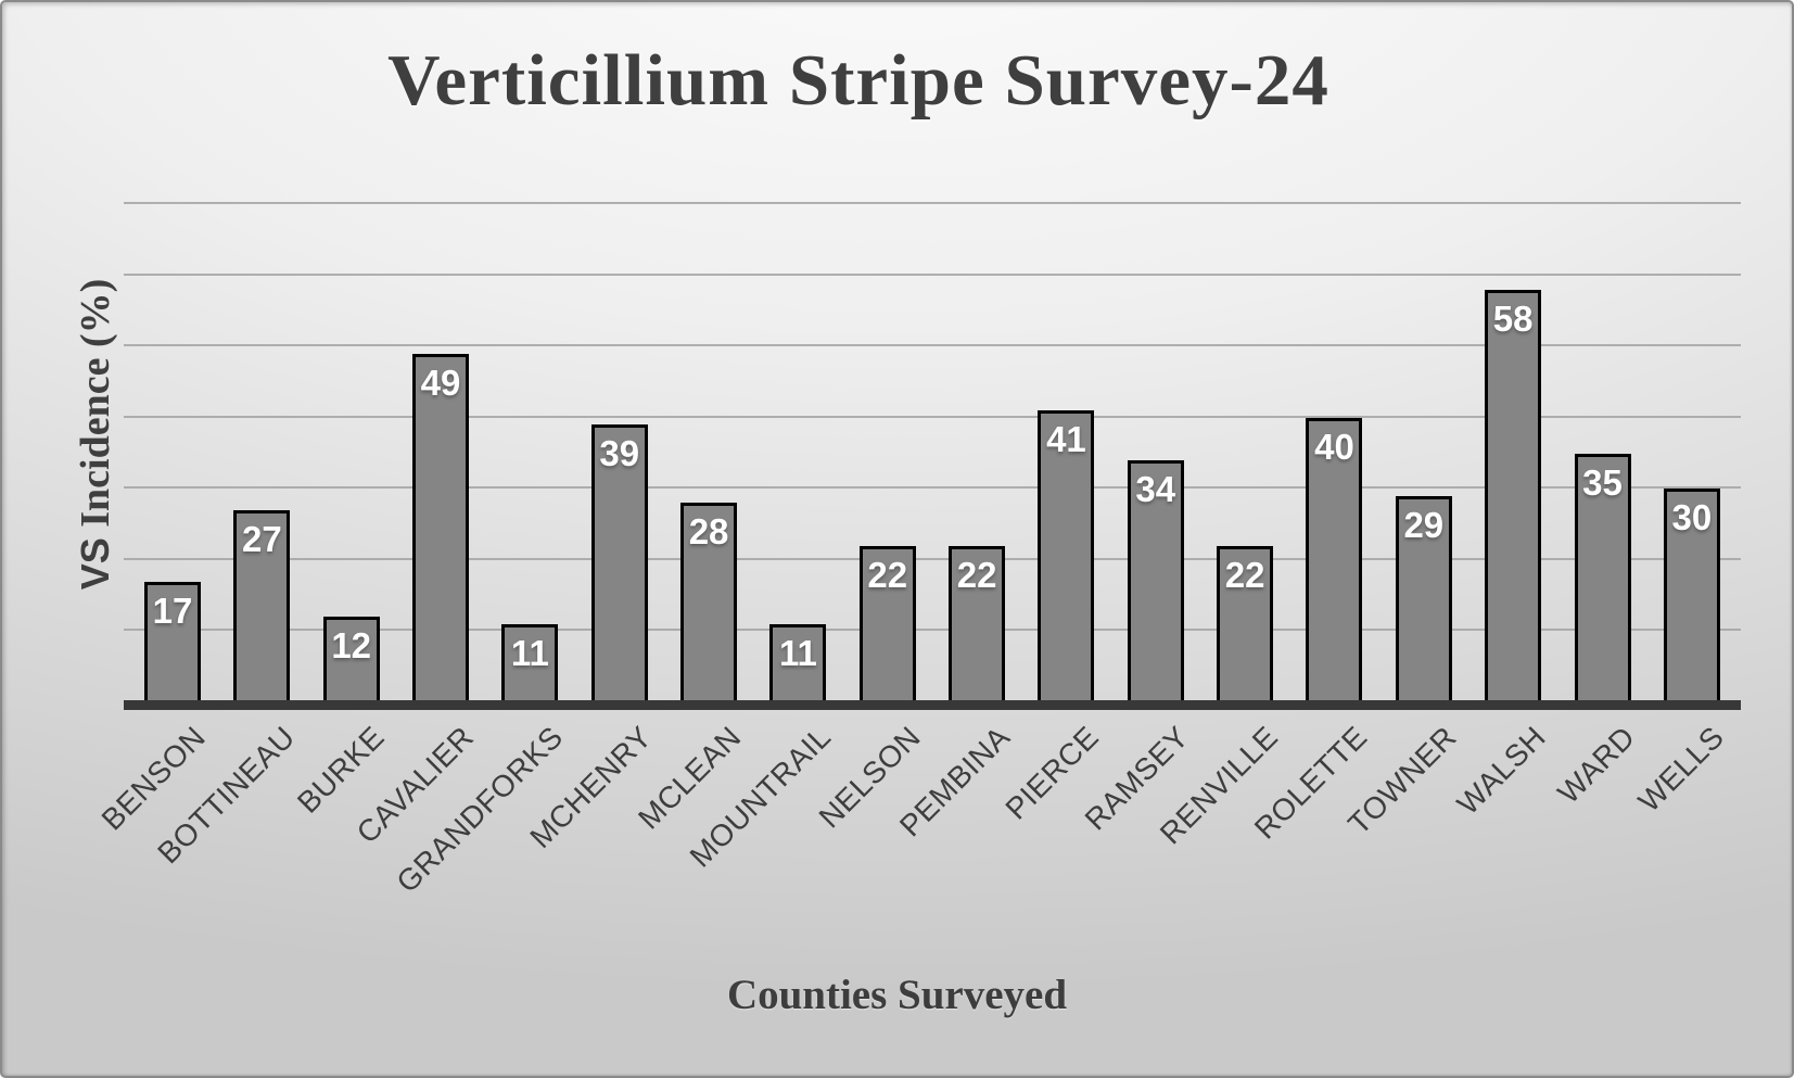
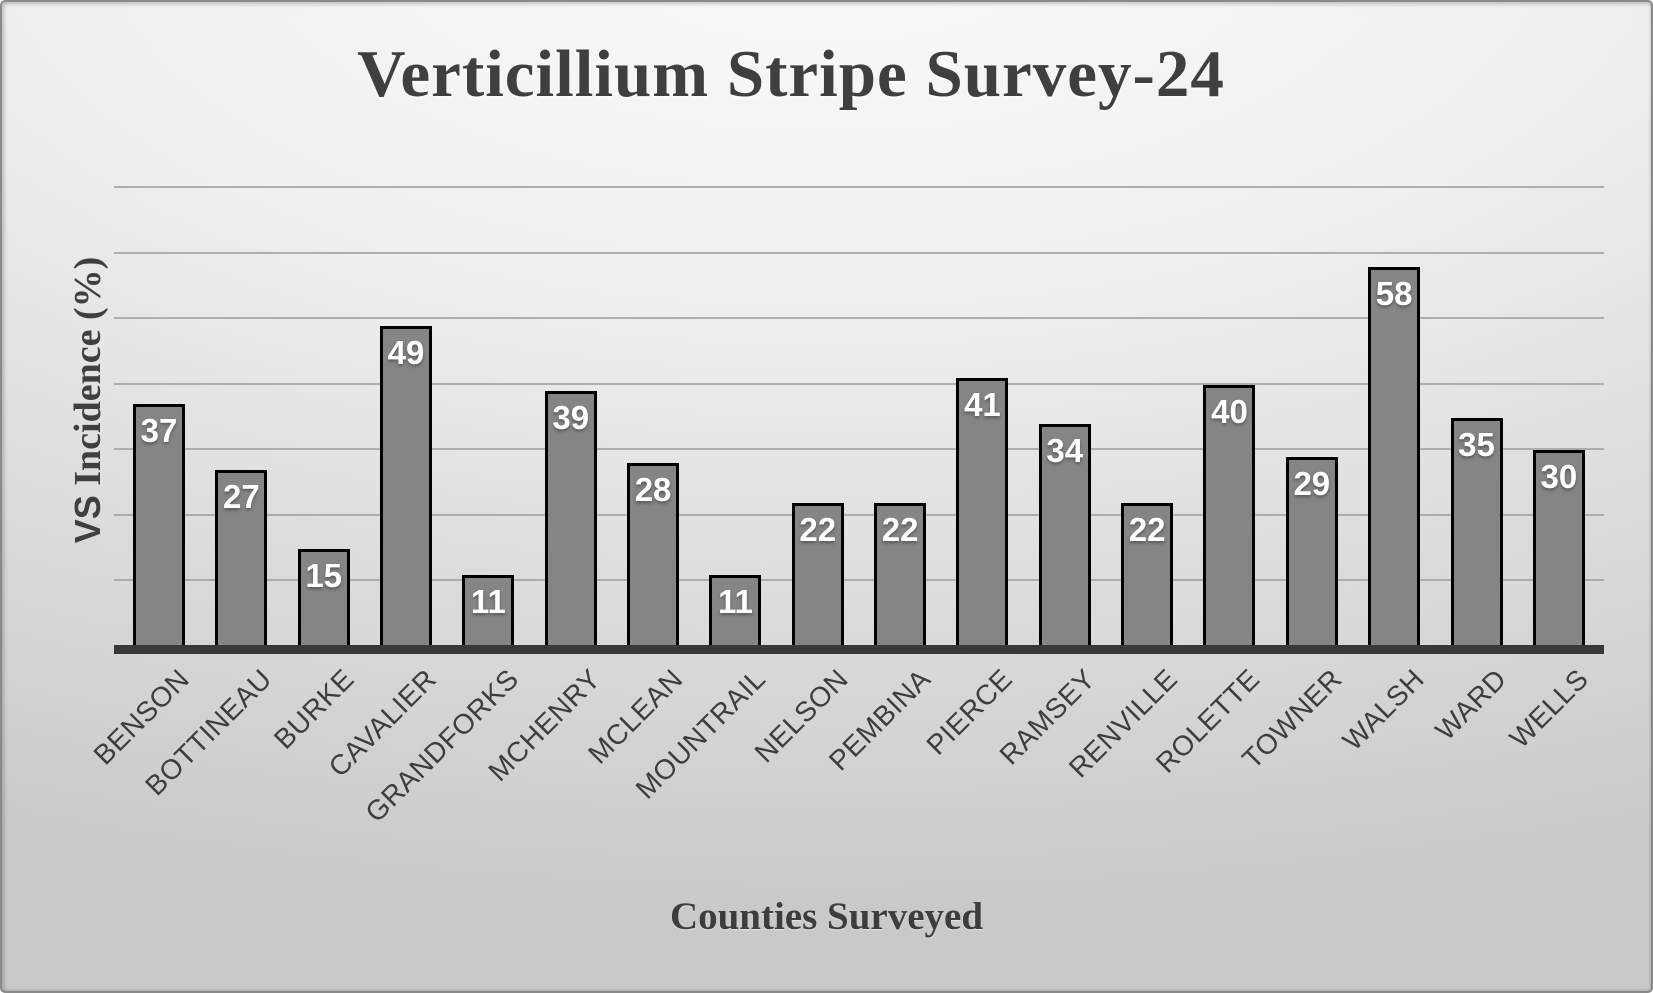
BENSON: 17 -> 37
BURKE: 12 -> 15
